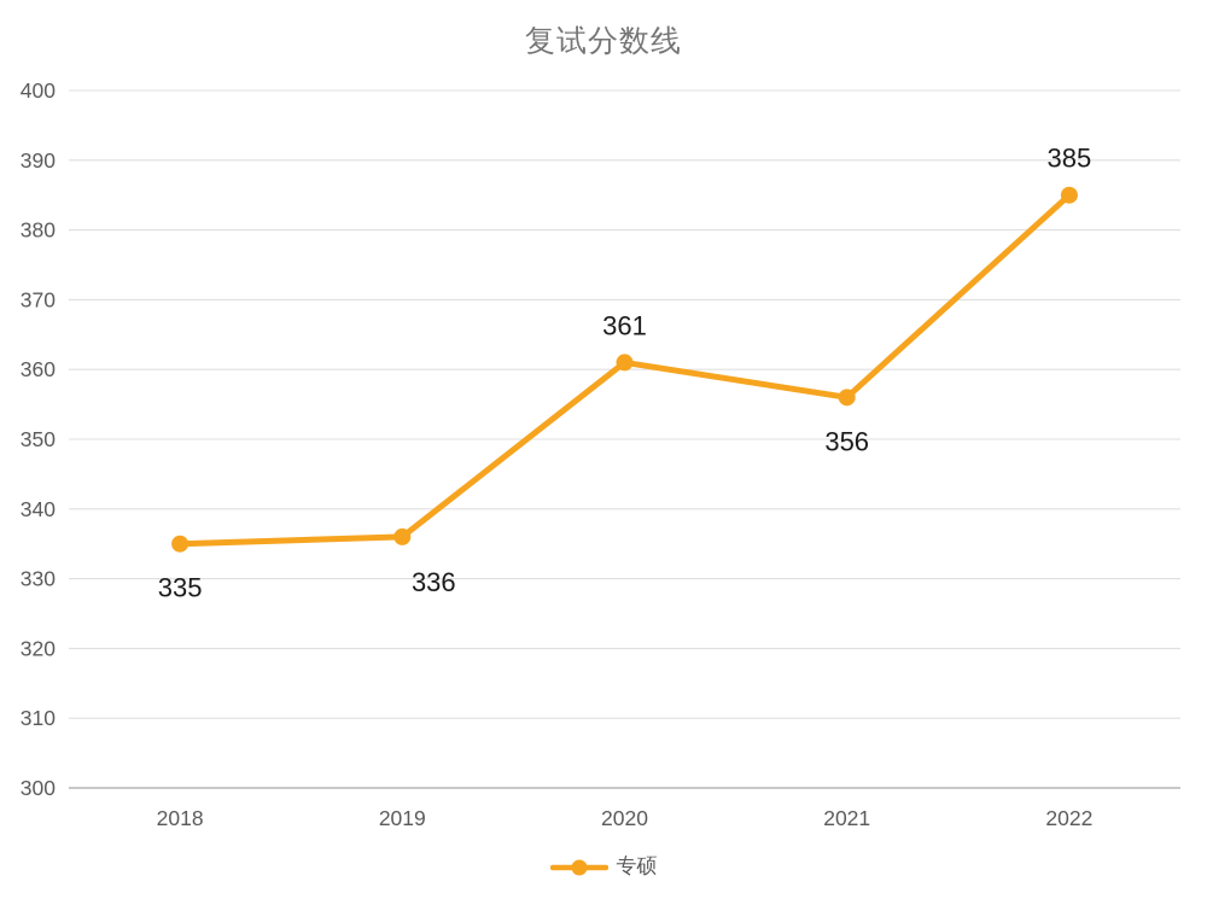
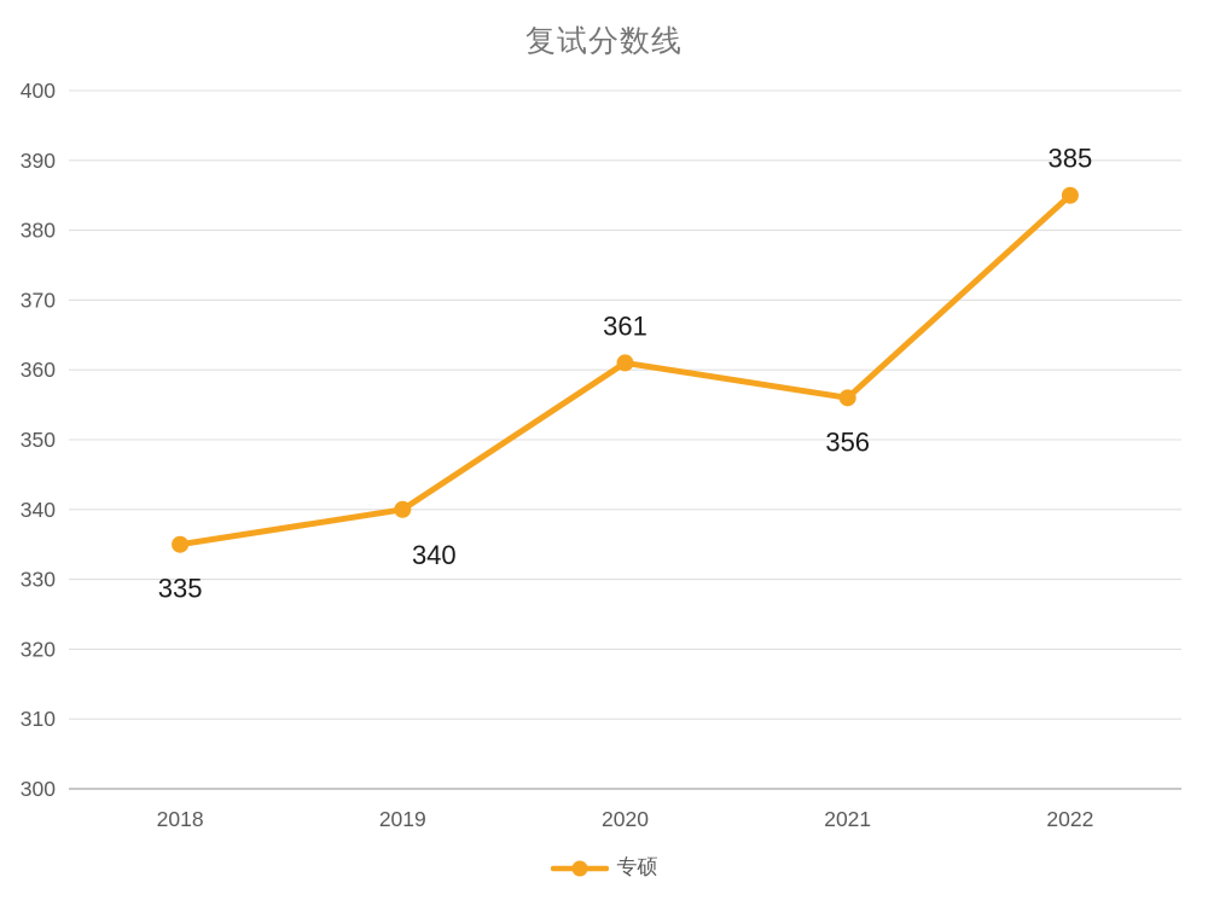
2019: 336 -> 340
